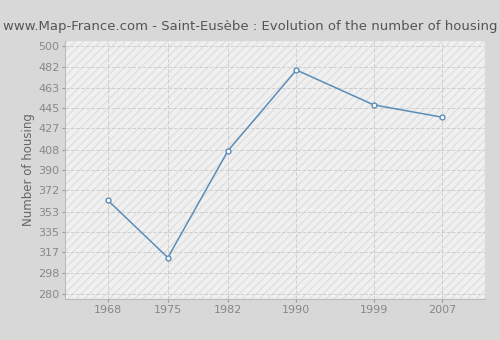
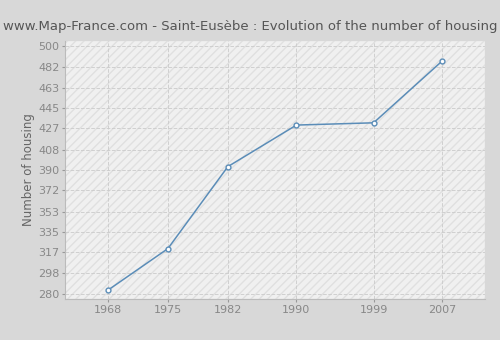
1968: 363 -> 283
1975: 312 -> 320
1982: 407 -> 393
1990: 479 -> 430
1999: 448 -> 432
2007: 437 -> 487
